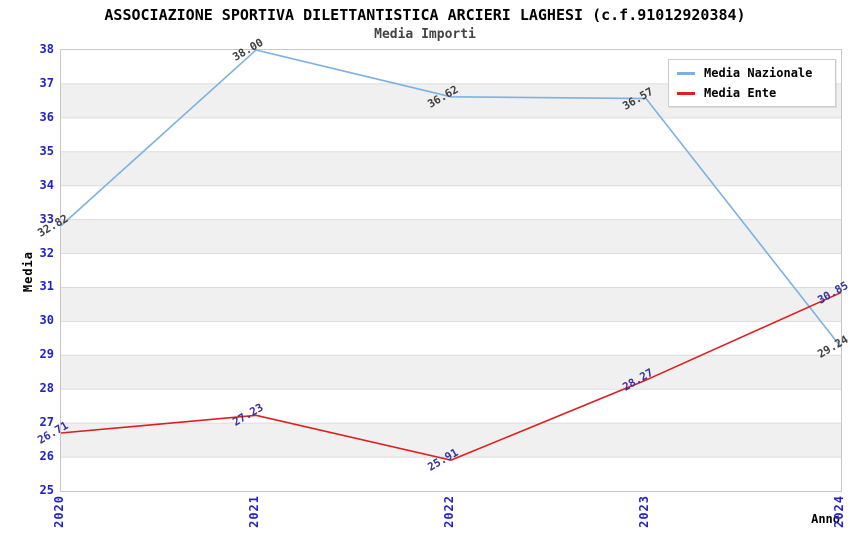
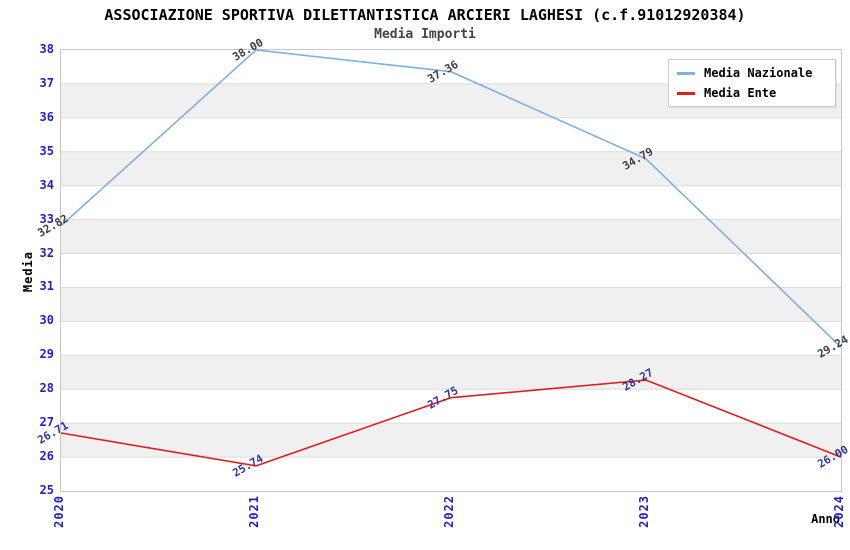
Media Ente/2021: 27.23 -> 25.74
Media Nazionale/2022: 36.62 -> 37.36
Media Ente/2022: 25.91 -> 27.75
Media Nazionale/2023: 36.57 -> 34.79
Media Ente/2024: 30.85 -> 26.00
